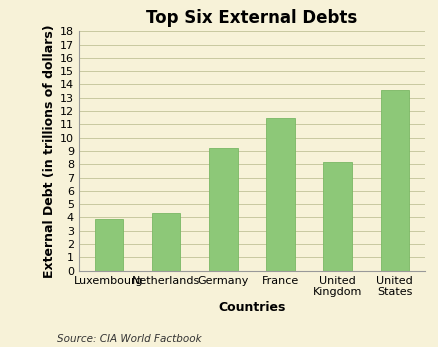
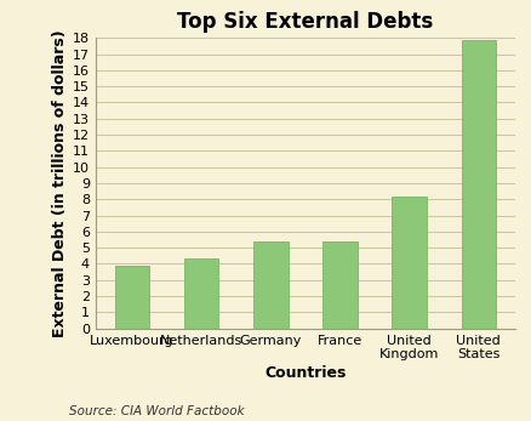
Germany: 9.2 -> 5.3
France: 11.5 -> 5.4
United States: 13.6 -> 17.9
